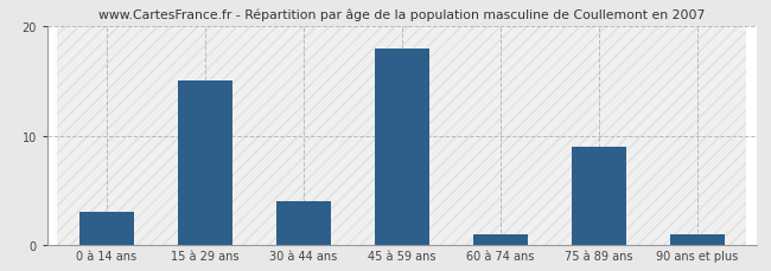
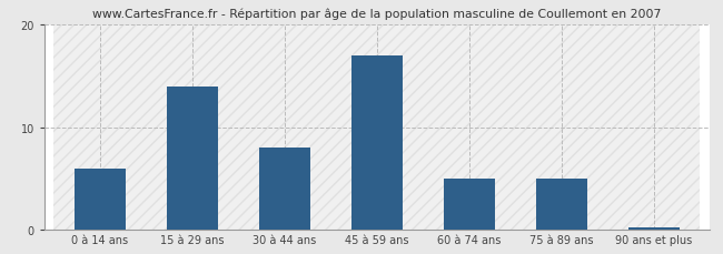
0 à 14 ans: 3.0 -> 6.0
15 à 29 ans: 15.0 -> 14.0
30 à 44 ans: 4.0 -> 8.0
45 à 59 ans: 18.0 -> 17.0
60 à 74 ans: 1.0 -> 5.0
75 à 89 ans: 9.0 -> 5.0
90 ans et plus: 1.0 -> 0.2
